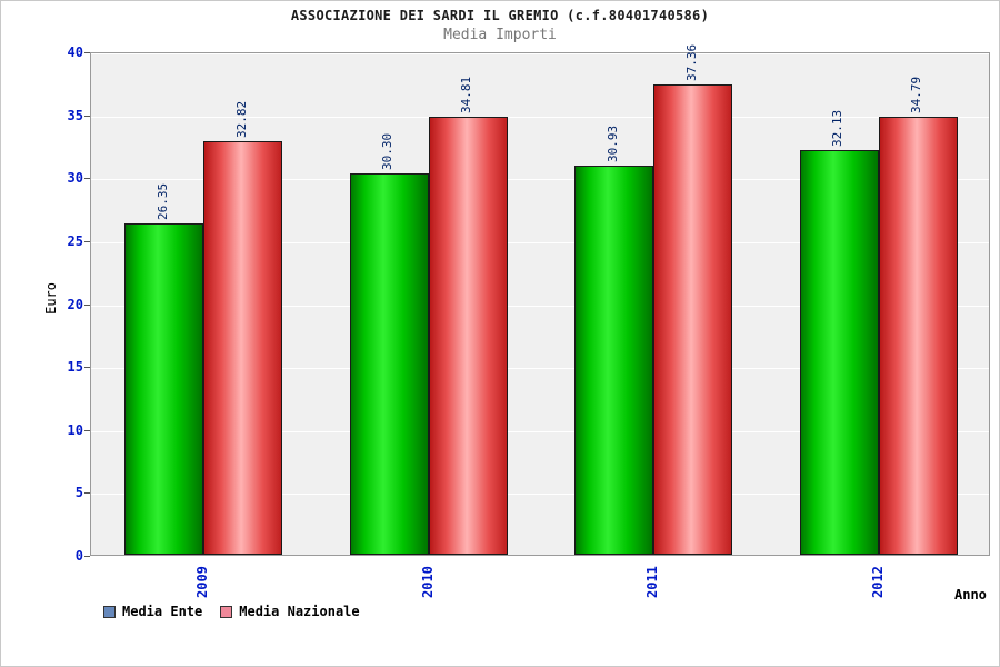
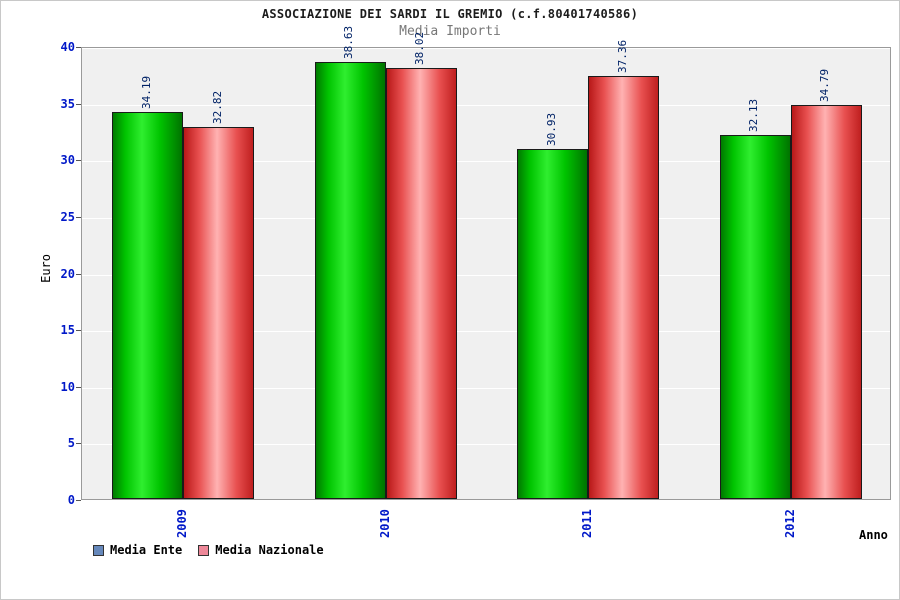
Media Ente/2009: 26.35 -> 34.19
Media Ente/2010: 30.30 -> 38.63
Media Nazionale/2010: 34.81 -> 38.02
